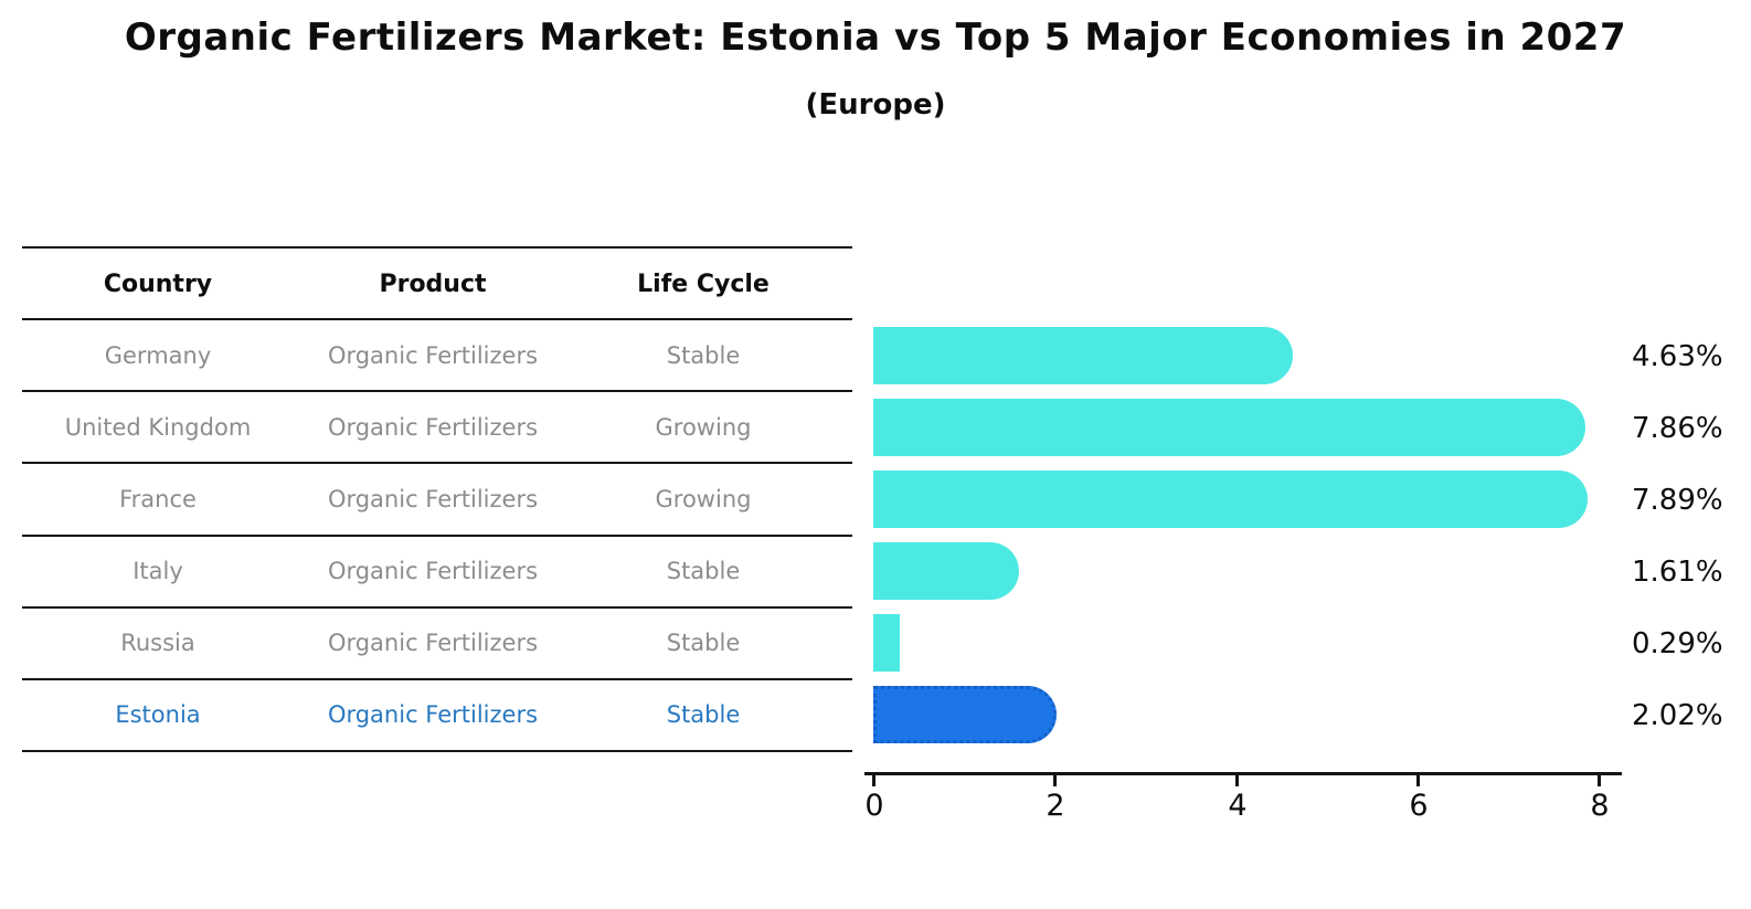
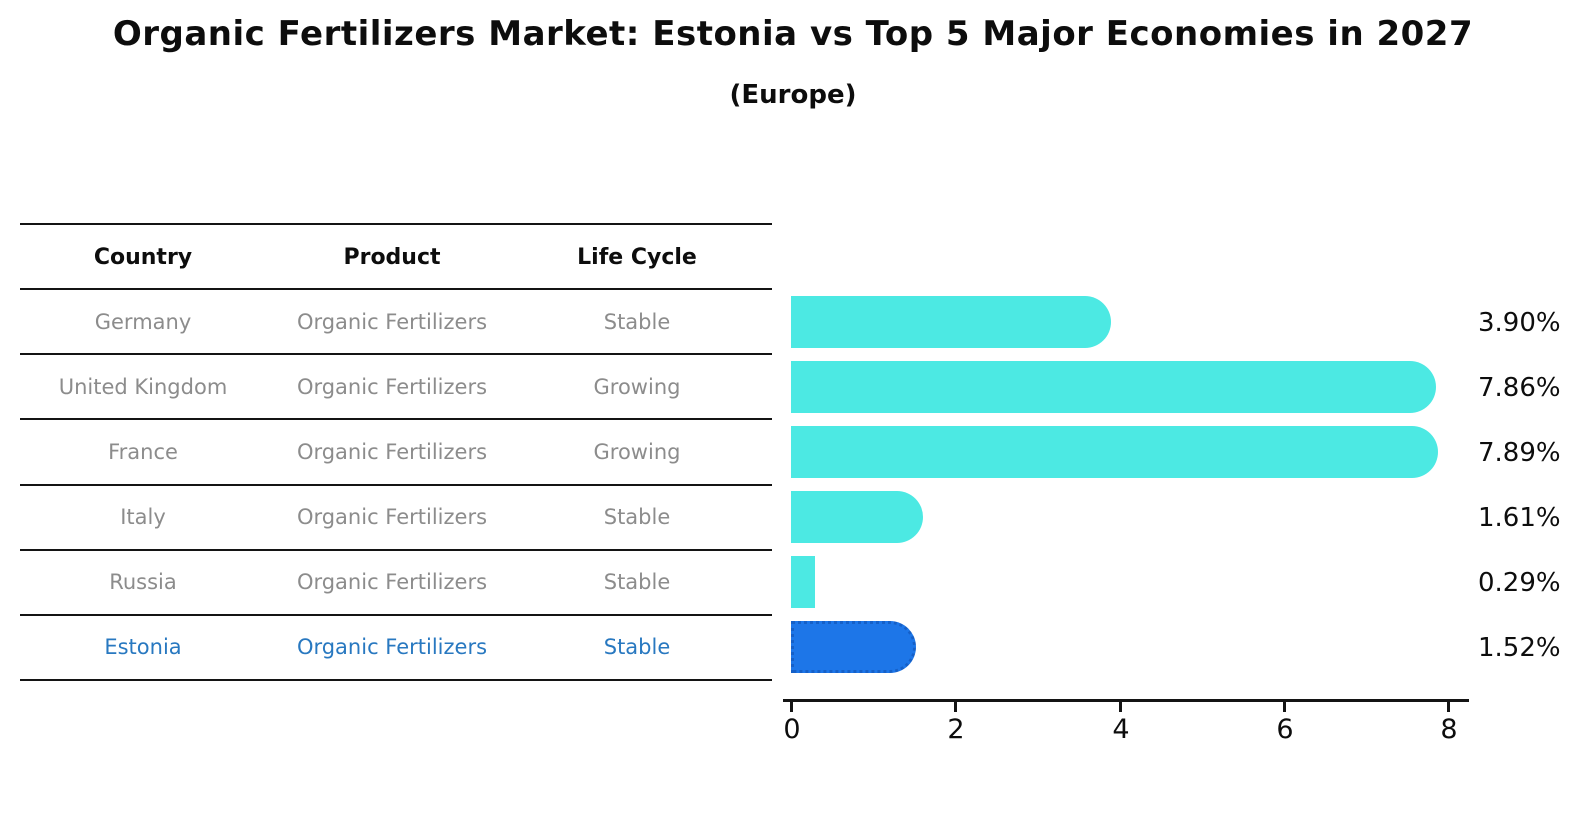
Germany: 4.63% -> 3.90%
Estonia: 2.02% -> 1.52%
